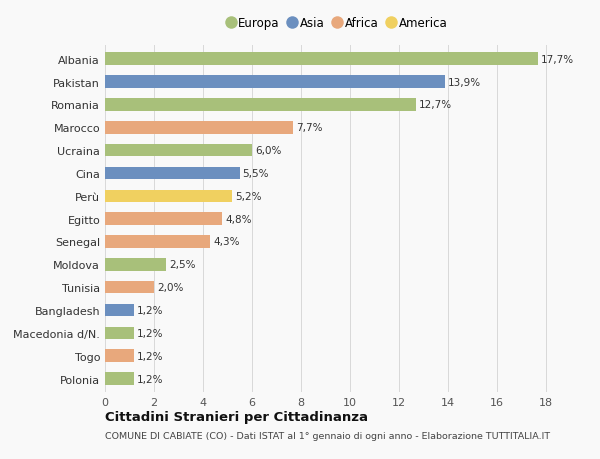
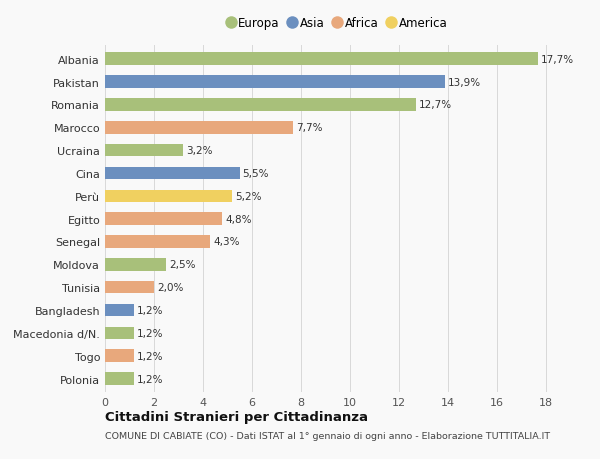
Ucraina: 6,0% -> 3,2%
